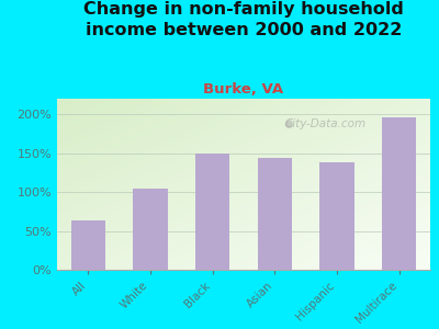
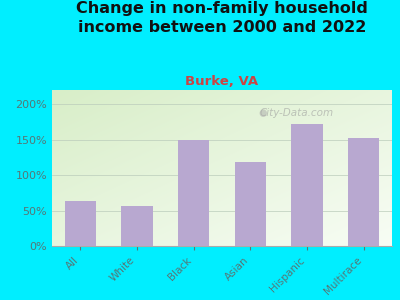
White: 104% -> 57%
Asian: 144% -> 118%
Hispanic: 138% -> 172%
Multirace: 196% -> 152%
